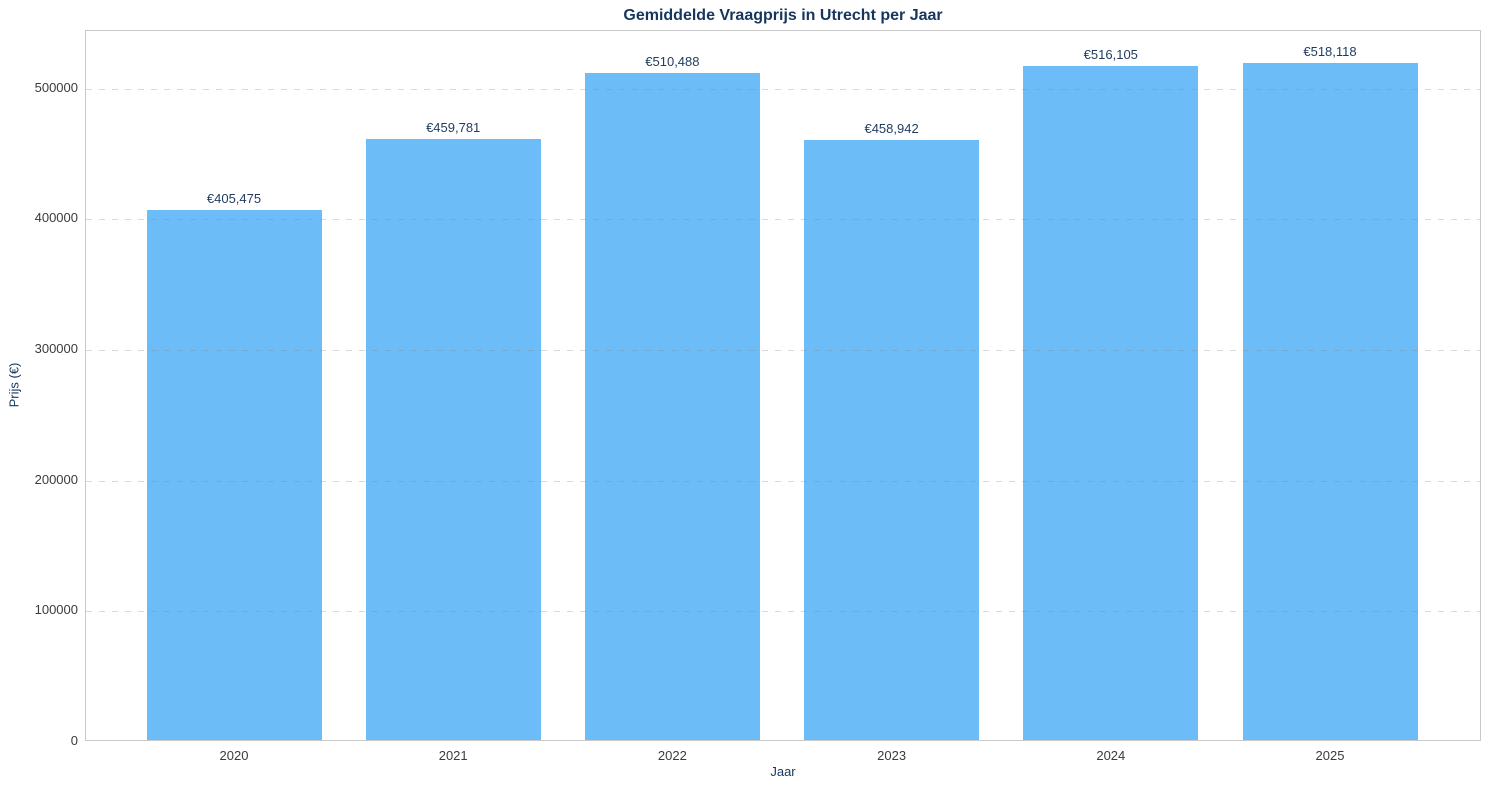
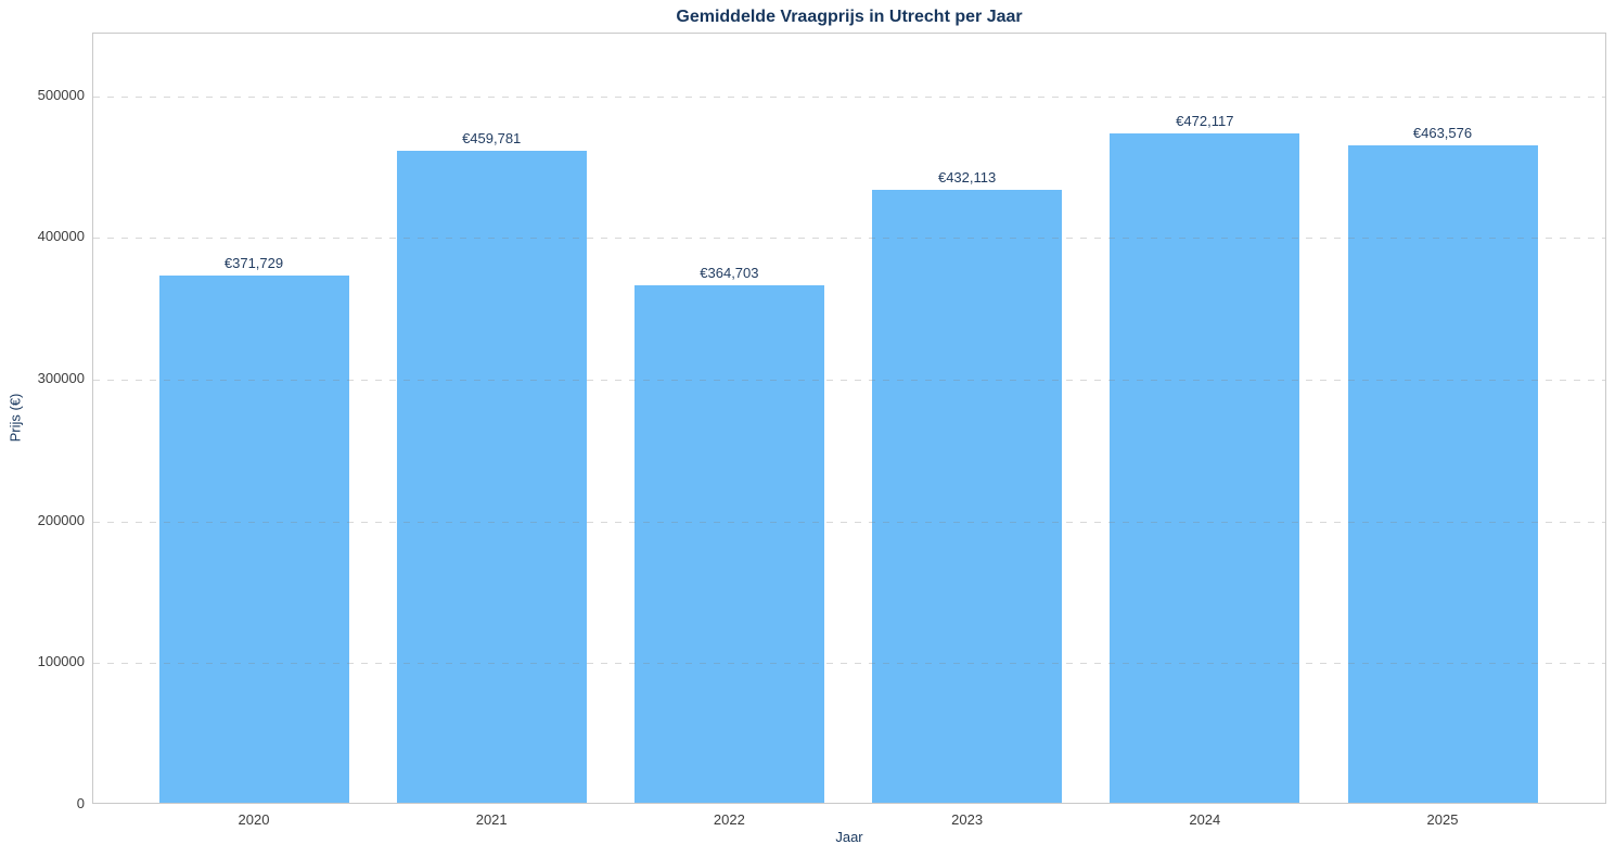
2020: €405,475 -> €371,729
2022: €510,488 -> €364,703
2023: €458,942 -> €432,113
2024: €516,105 -> €472,117
2025: €518,118 -> €463,576
